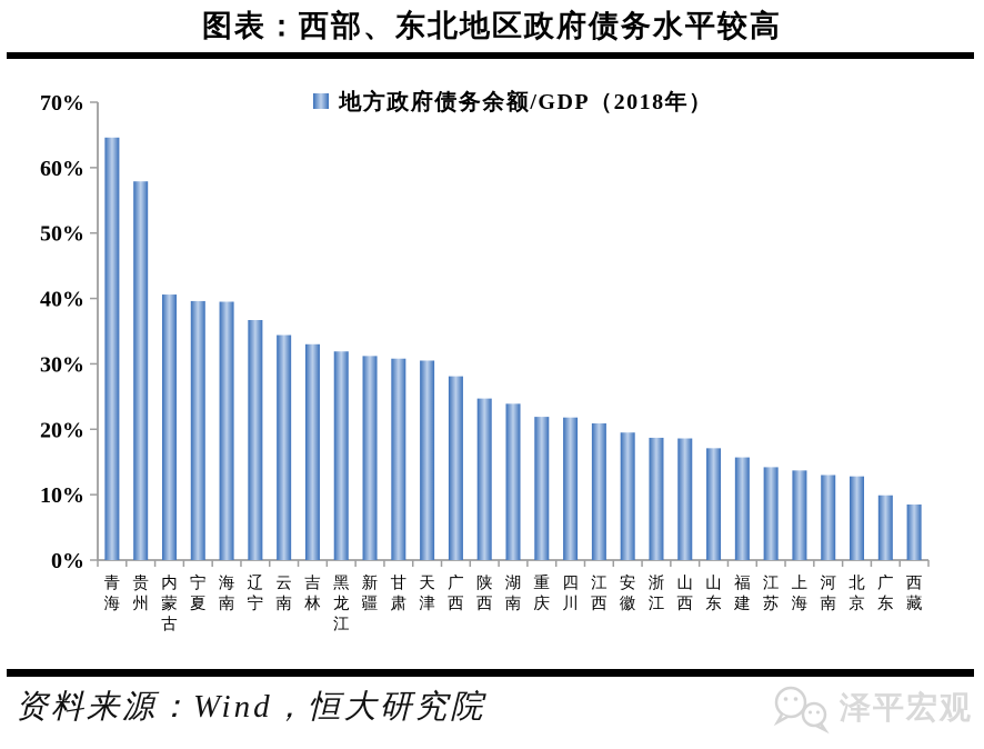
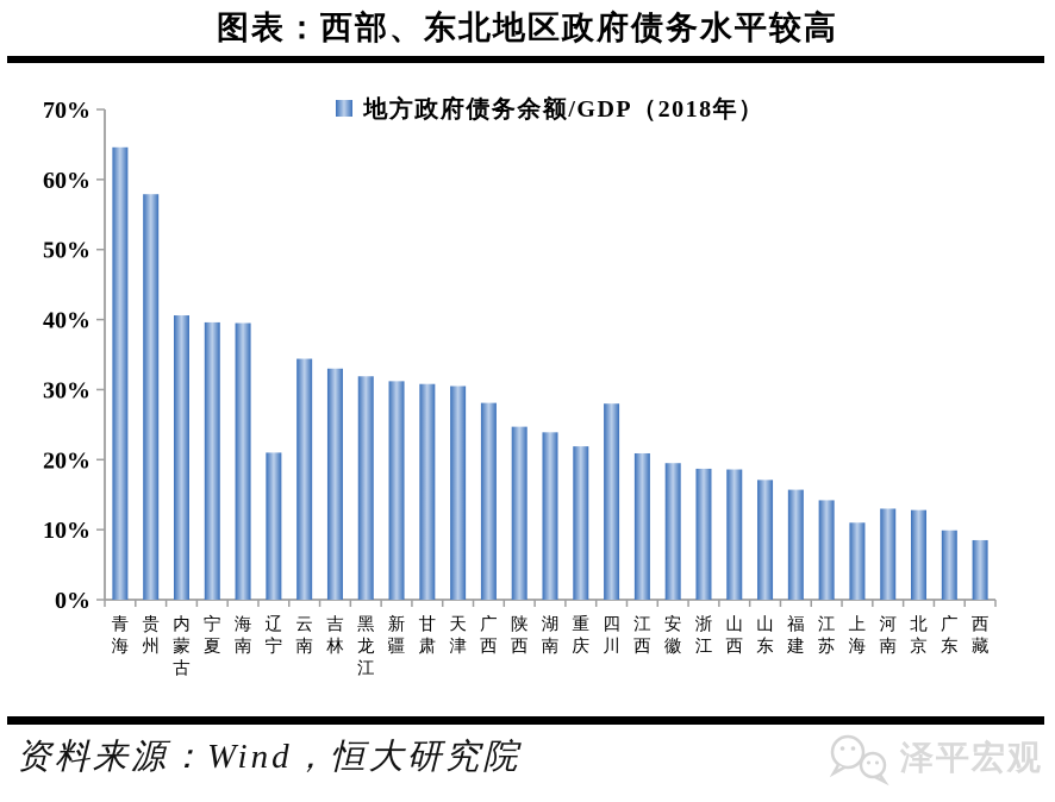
辽宁: 37% -> 21%
四川: 22% -> 28%
上海: 14% -> 11%
